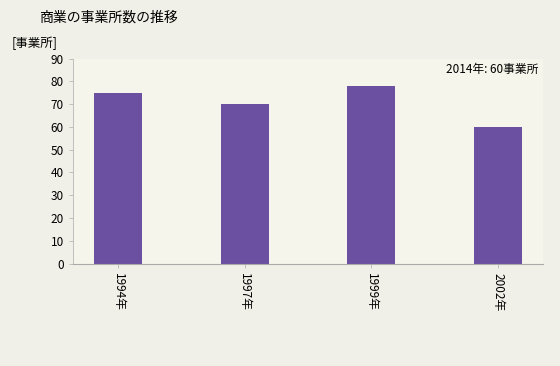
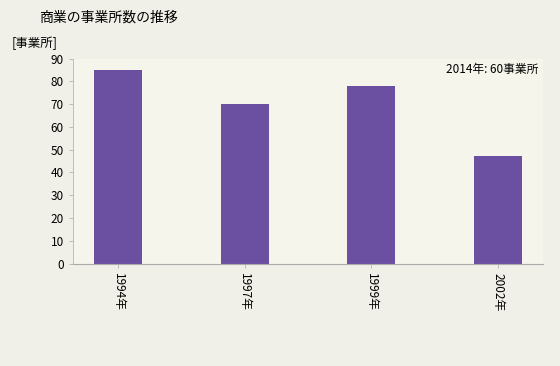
1994年: 75 -> 85
2002年: 60 -> 47
